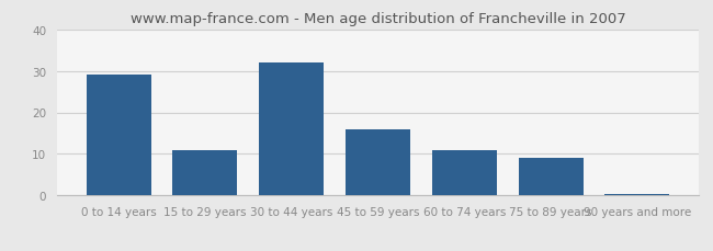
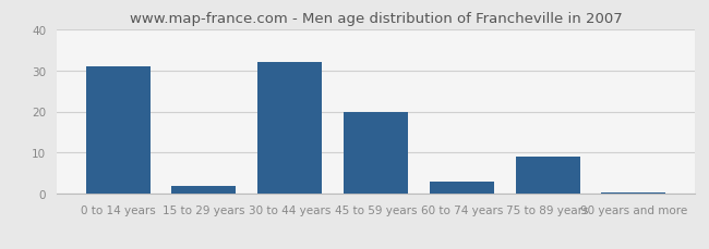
0 to 14 years: 29.0 -> 31.0
15 to 29 years: 11.0 -> 2.0
45 to 59 years: 16.0 -> 20.0
60 to 74 years: 11.0 -> 3.0
